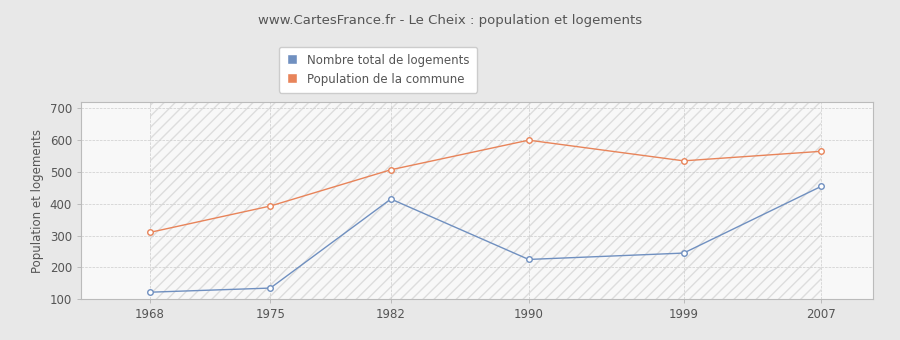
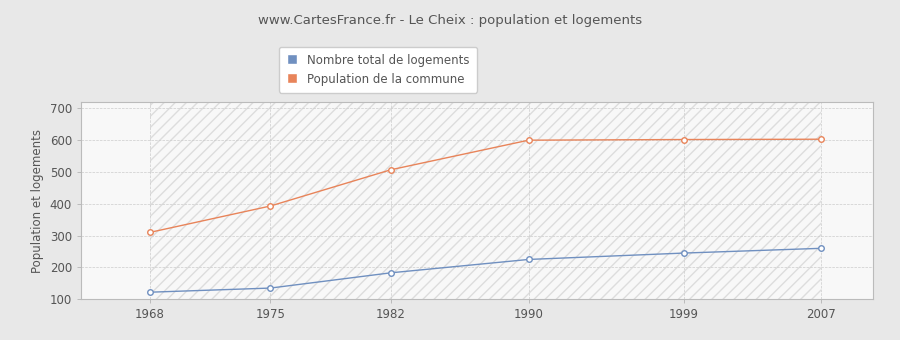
Nombre total de logements/1982: 415 -> 183
Population de la commune/1999: 535 -> 602
Nombre total de logements/2007: 455 -> 260
Population de la commune/2007: 565 -> 603
